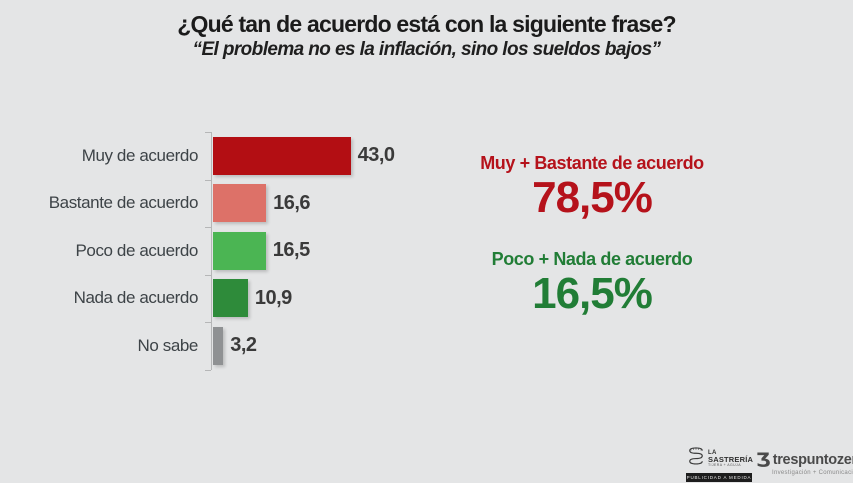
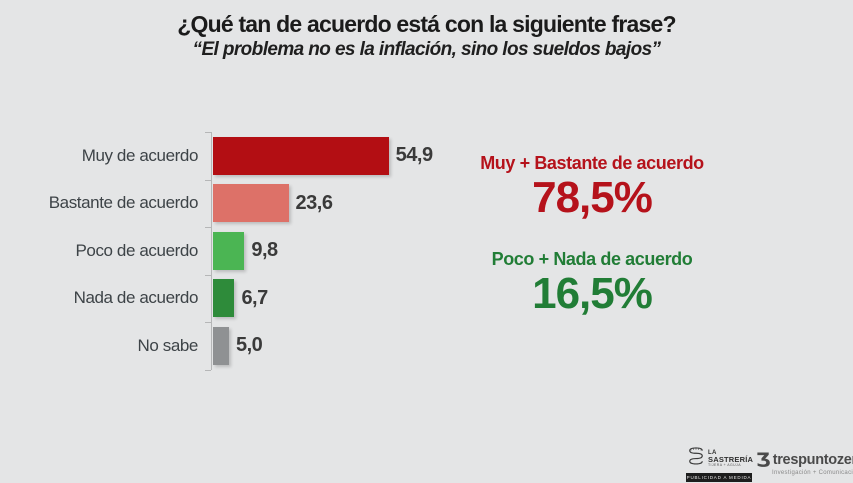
Muy de acuerdo: 43,0 -> 54,9
Bastante de acuerdo: 16,6 -> 23,6
Poco de acuerdo: 16,5 -> 9,8
Nada de acuerdo: 10,9 -> 6,7
No sabe: 3,2 -> 5,0
